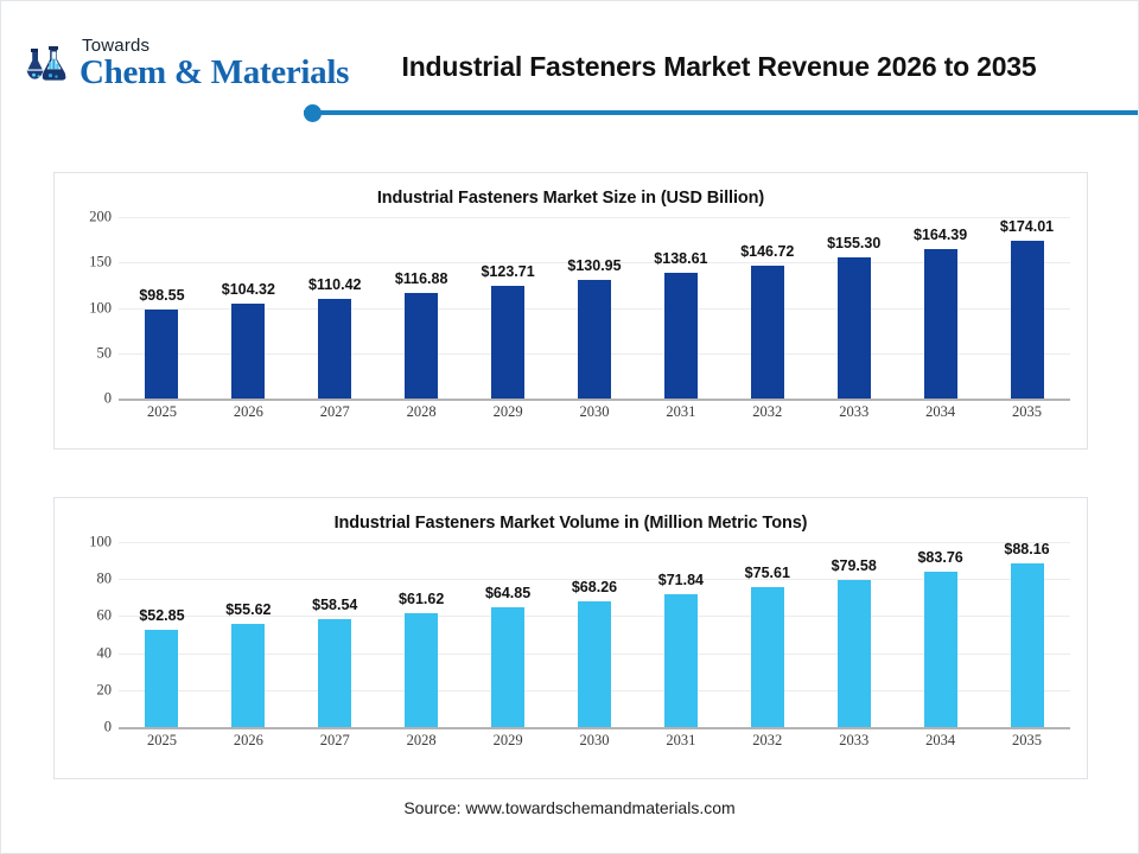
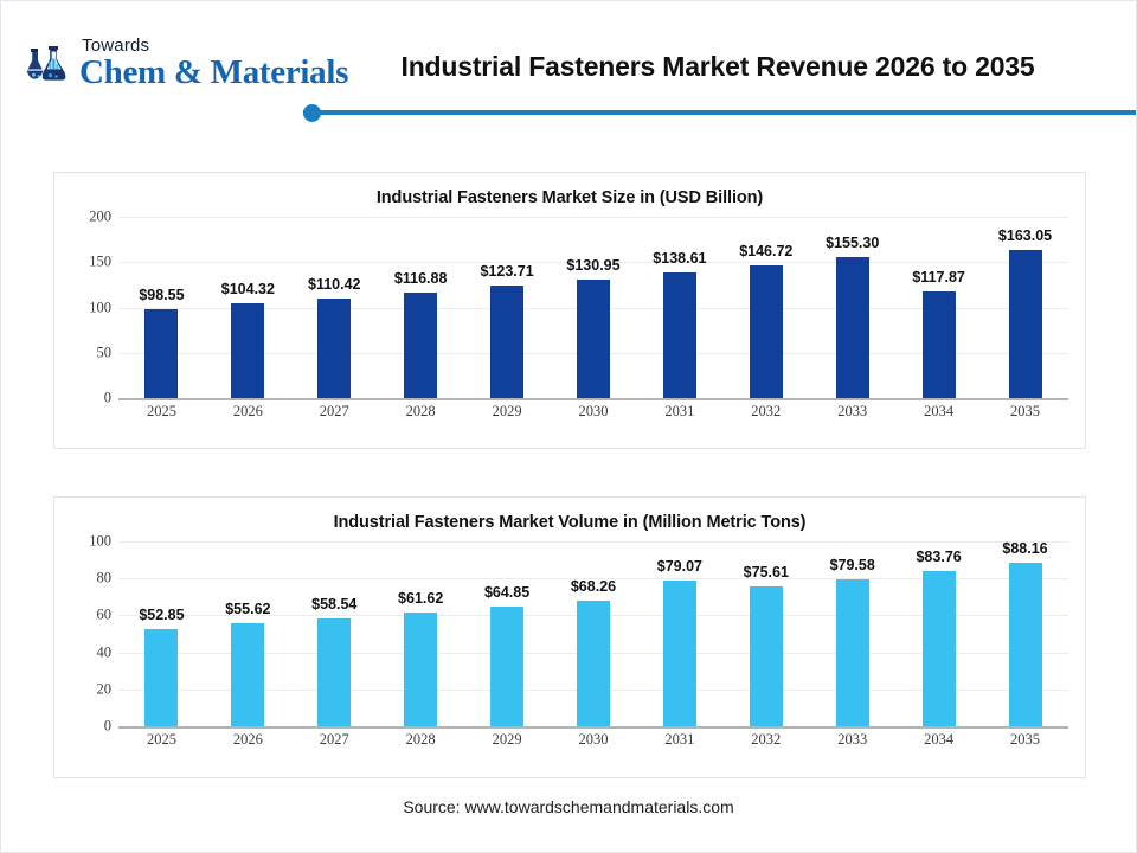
Industrial Fasteners Market Size in (USD Billion)/2034: $164.39 -> $117.87
Industrial Fasteners Market Size in (USD Billion)/2035: $174.01 -> $163.05
Industrial Fasteners Market Volume in (Million Metric Tons)/2031: $71.84 -> $79.07
